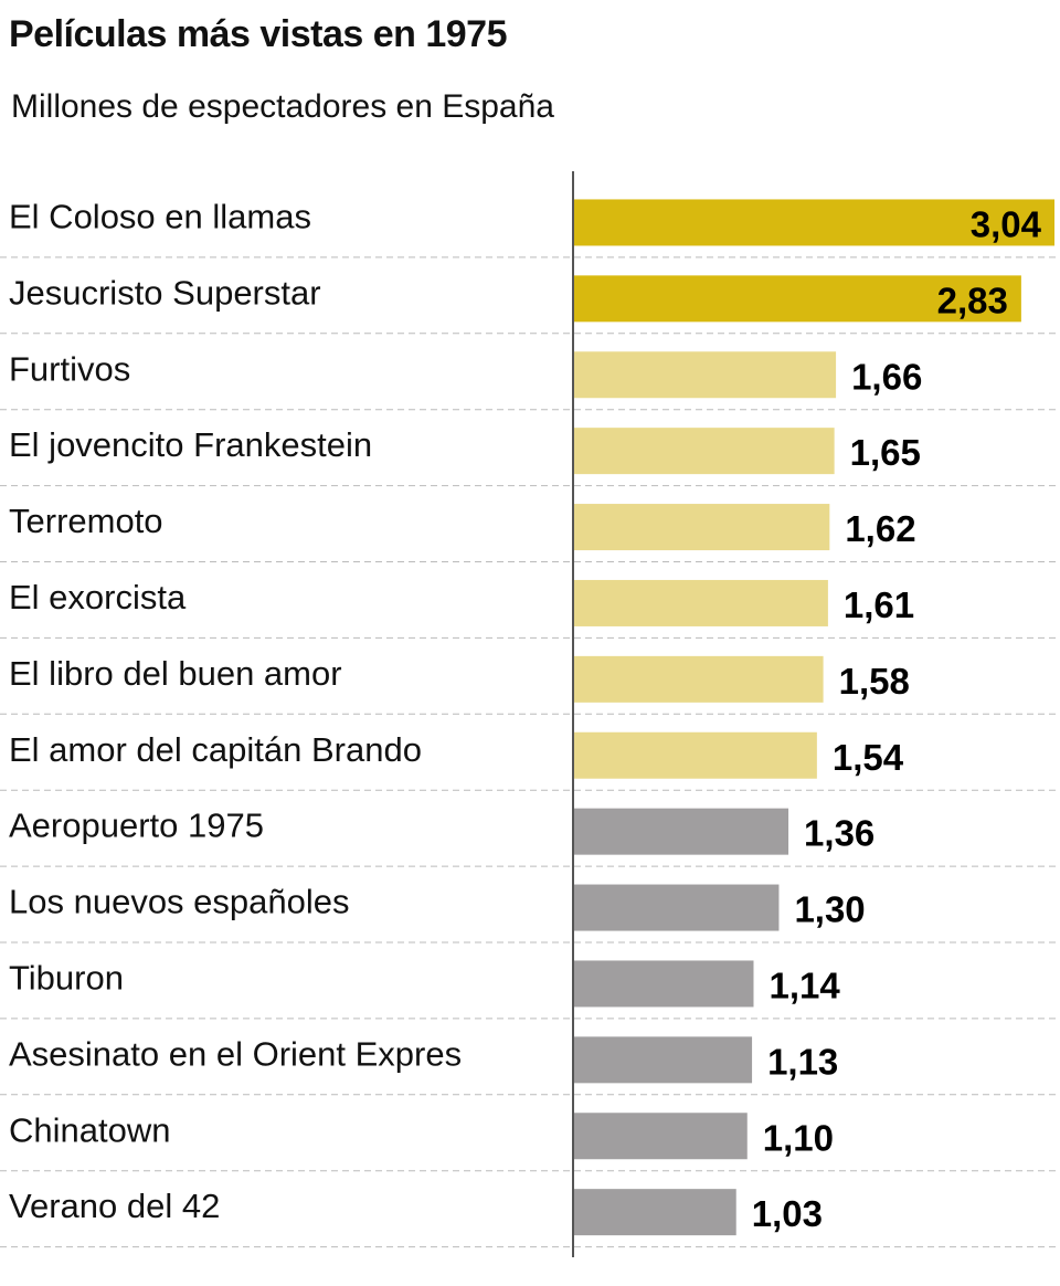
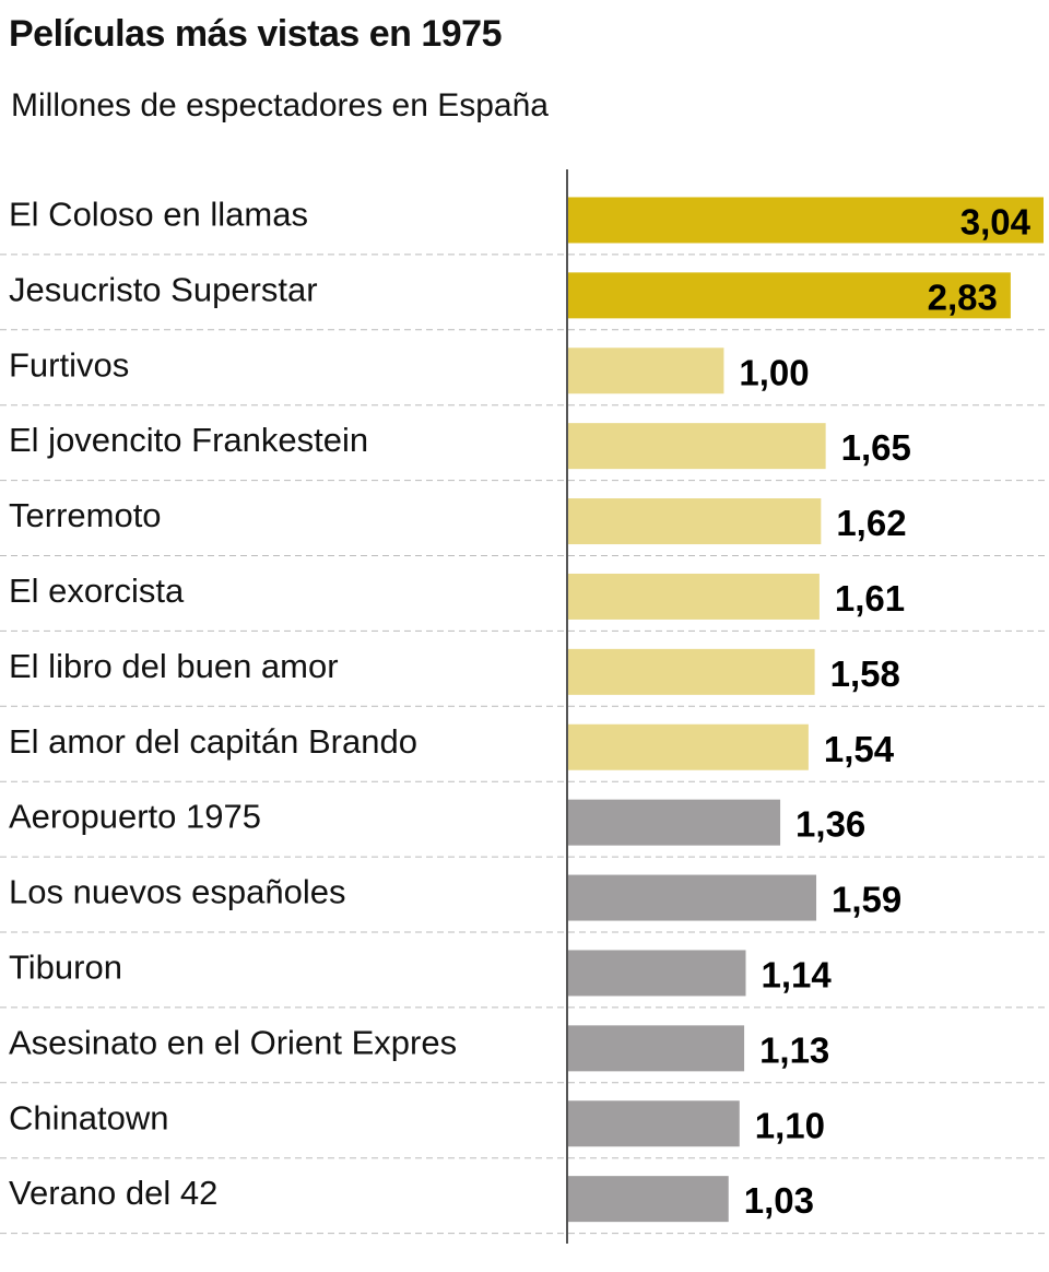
Furtivos: 1,66 -> 1,00
Los nuevos españoles: 1,30 -> 1,59
